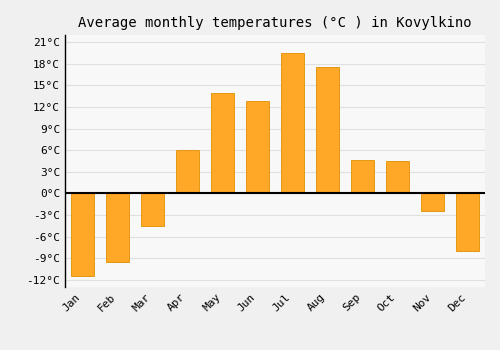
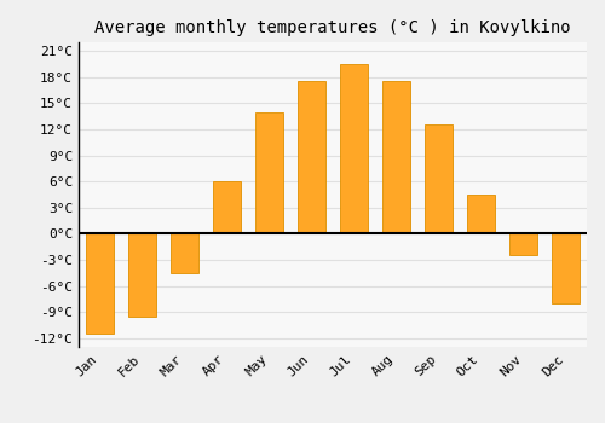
Jun: 12.8°C -> 17.5°C
Sep: 4.6°C -> 12.5°C
